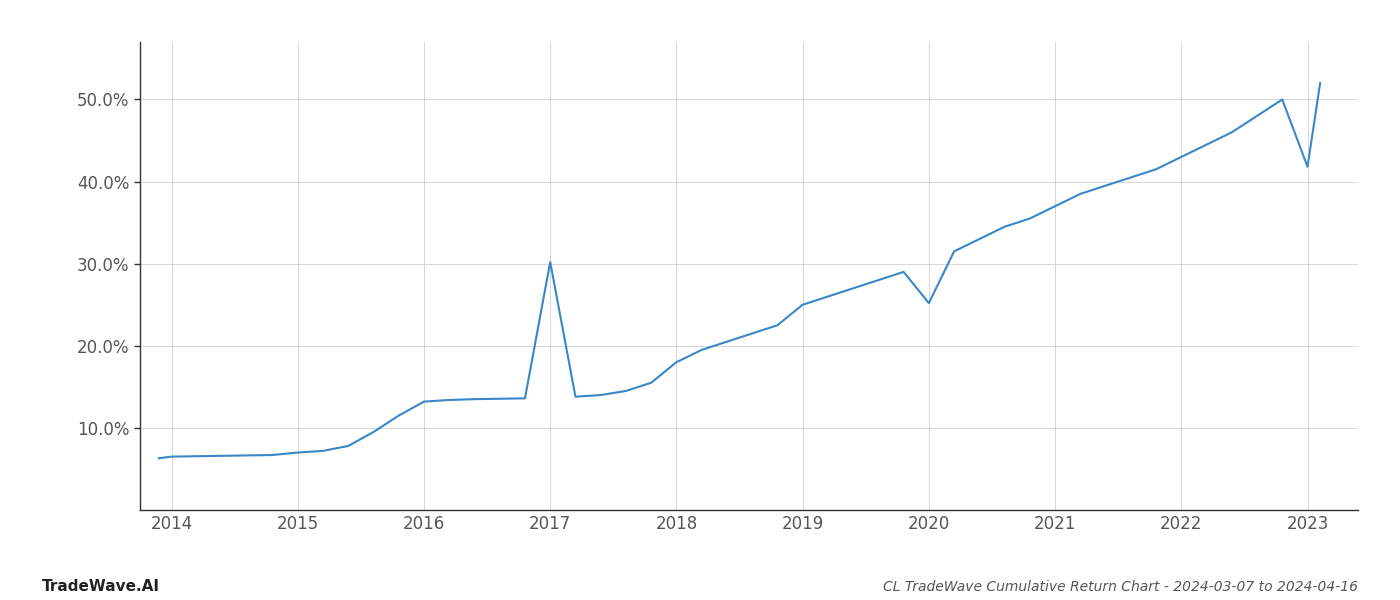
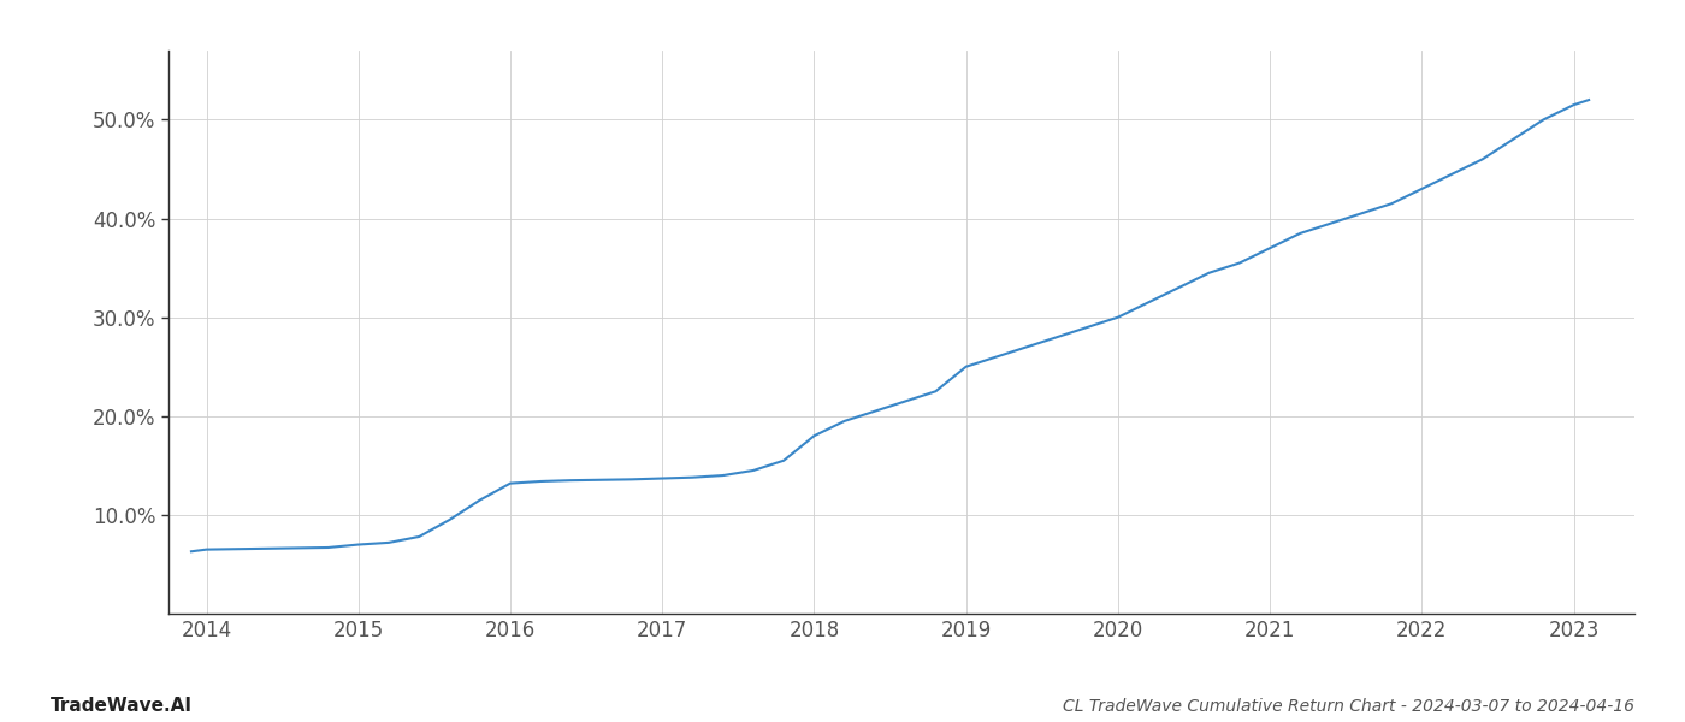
2017: 30.2% -> 13.7%
2020: 25.2% -> 30.0%
2023: 41.8% -> 51.5%
